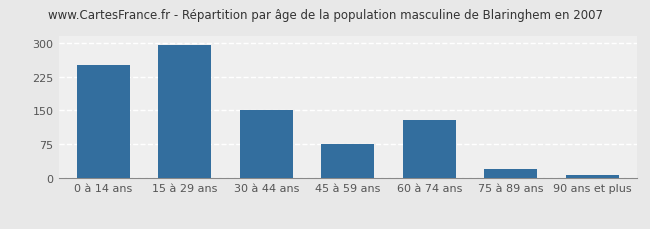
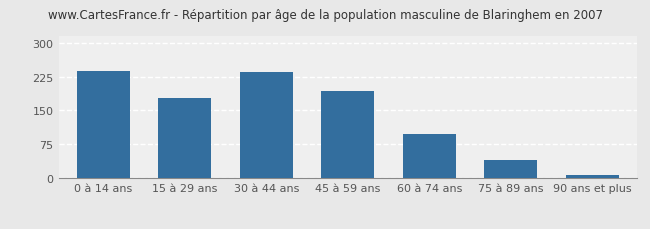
0 à 14 ans: 250 -> 238
15 à 29 ans: 295 -> 178
30 à 44 ans: 150 -> 235
45 à 59 ans: 75 -> 193
60 à 74 ans: 130 -> 98
75 à 89 ans: 20 -> 40
